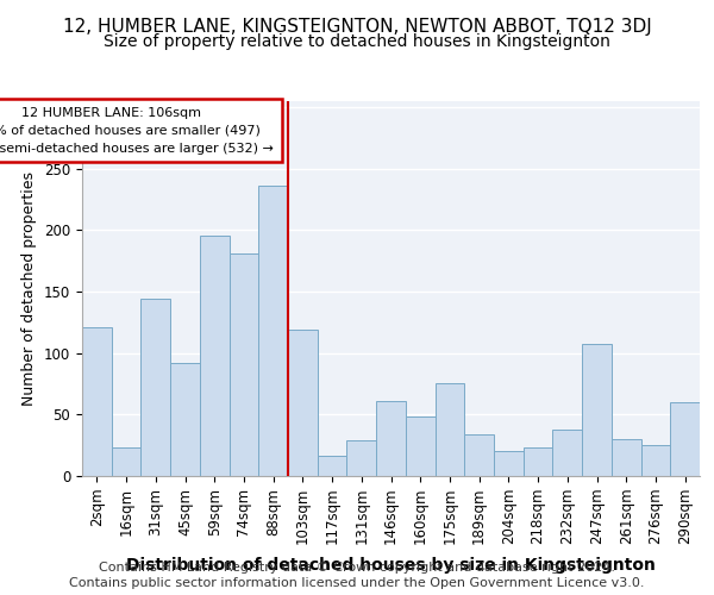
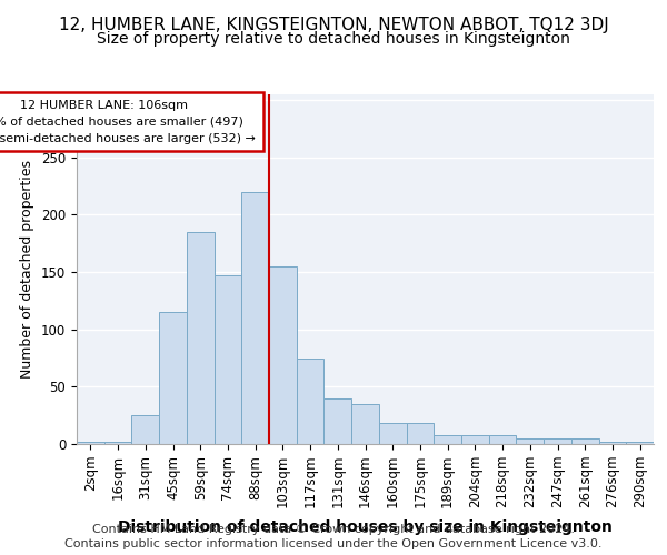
2sqm: 121 -> 2
16sqm: 23 -> 2
31sqm: 144 -> 25
45sqm: 92 -> 115
59sqm: 196 -> 185
74sqm: 181 -> 147
88sqm: 236 -> 220
103sqm: 119 -> 155
117sqm: 16 -> 75
131sqm: 29 -> 40
146sqm: 61 -> 35
160sqm: 48 -> 18
175sqm: 76 -> 18
189sqm: 34 -> 8
204sqm: 20 -> 8
218sqm: 23 -> 8
232sqm: 38 -> 5
247sqm: 107 -> 5
261sqm: 30 -> 5
276sqm: 25 -> 2
290sqm: 60 -> 2
